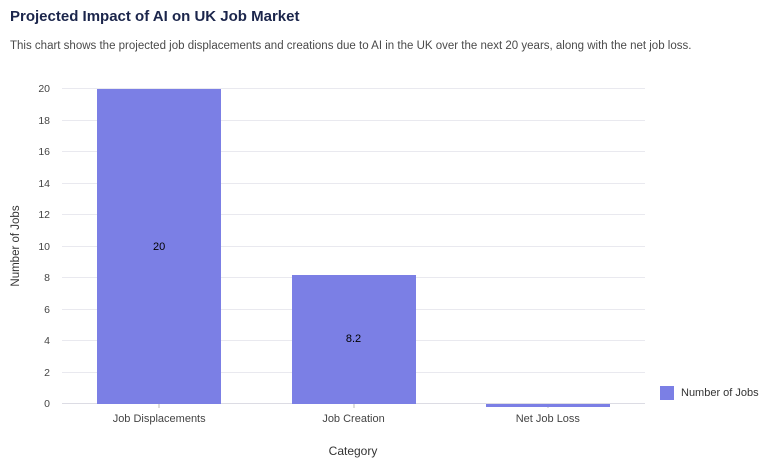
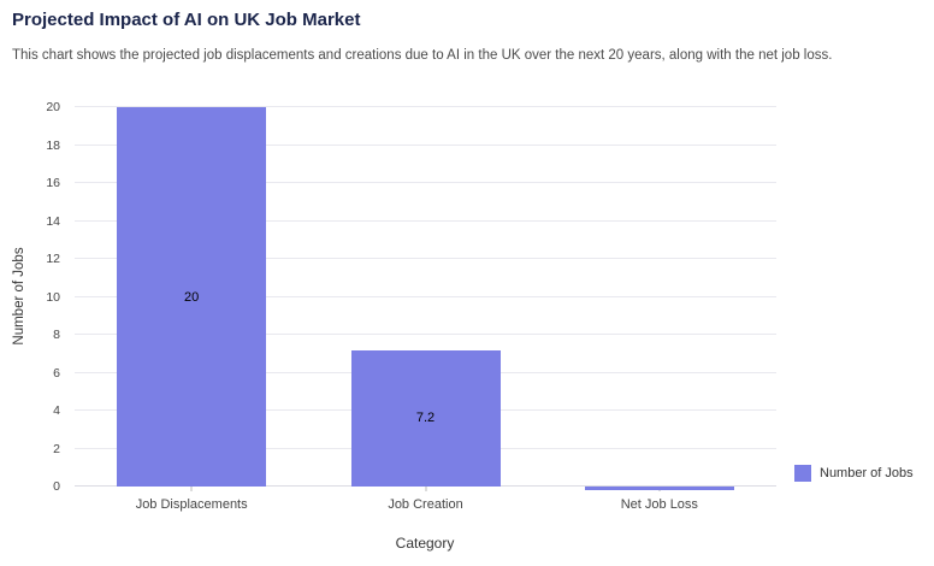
Job Creation: 8.2 -> 7.2
